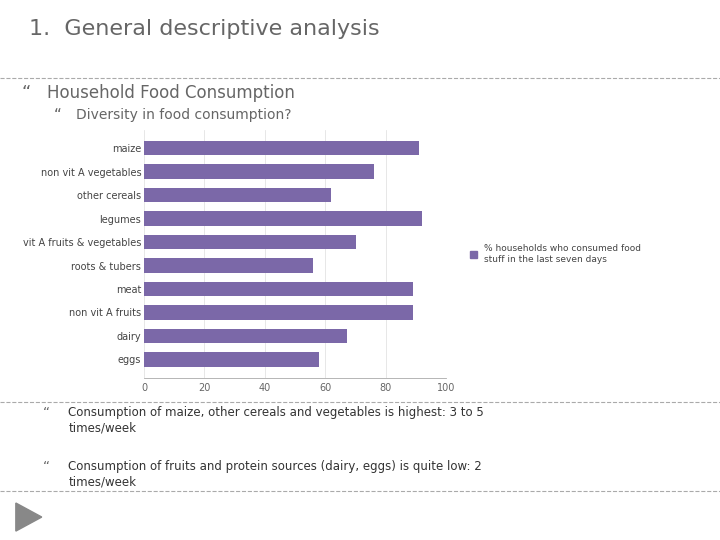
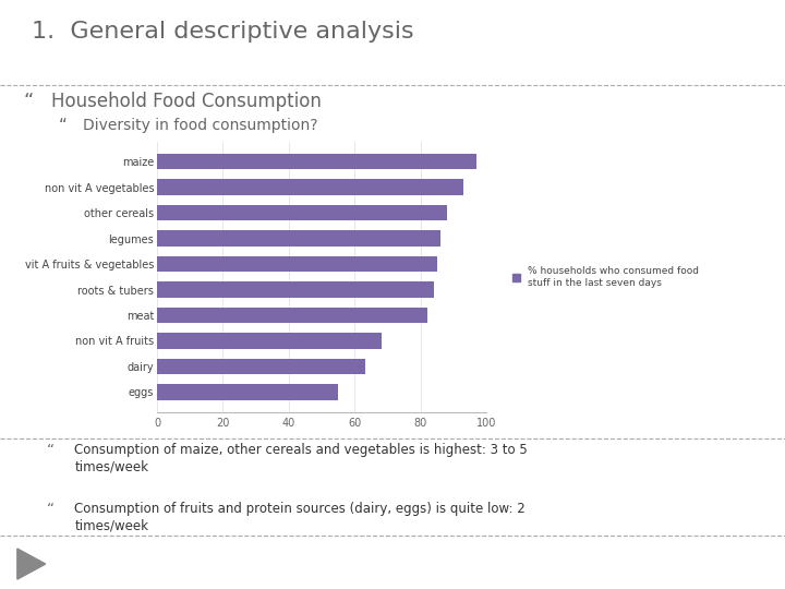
maize: 91 -> 97
non vit A vegetables: 76 -> 93
other cereals: 62 -> 88
legumes: 92 -> 86
vit A fruits & vegetables: 70 -> 85
roots & tubers: 56 -> 84
meat: 89 -> 82
non vit A fruits: 89 -> 68
dairy: 67 -> 63
eggs: 58 -> 55
